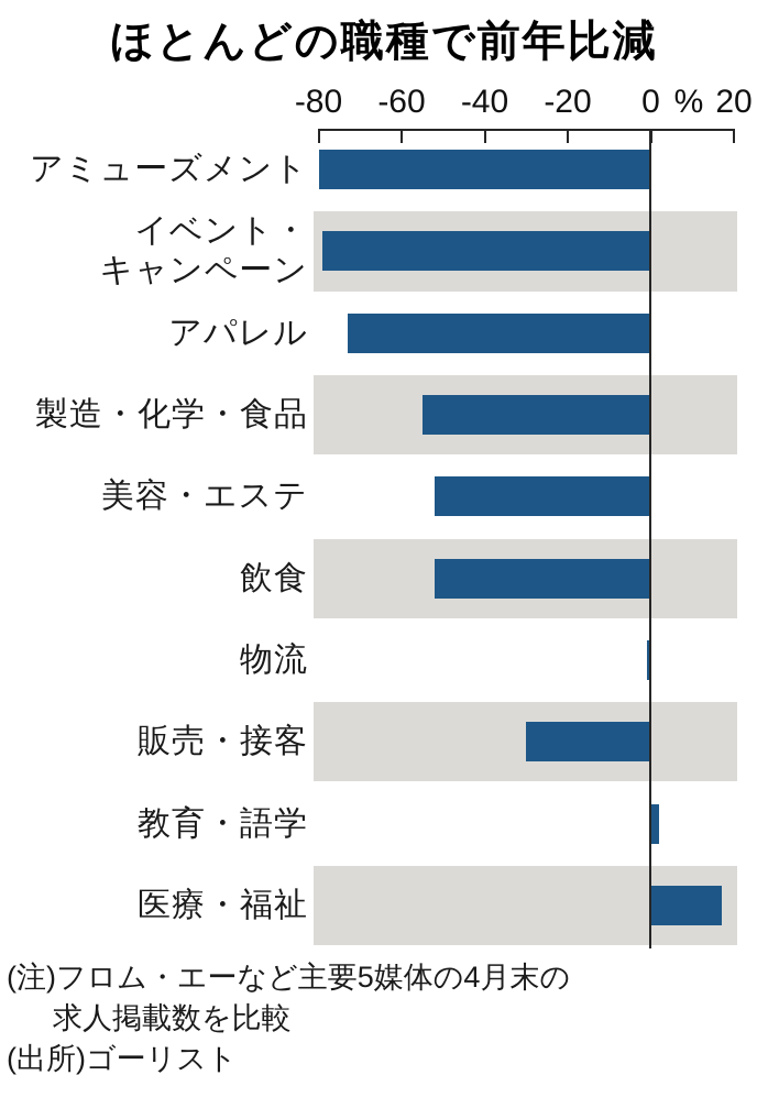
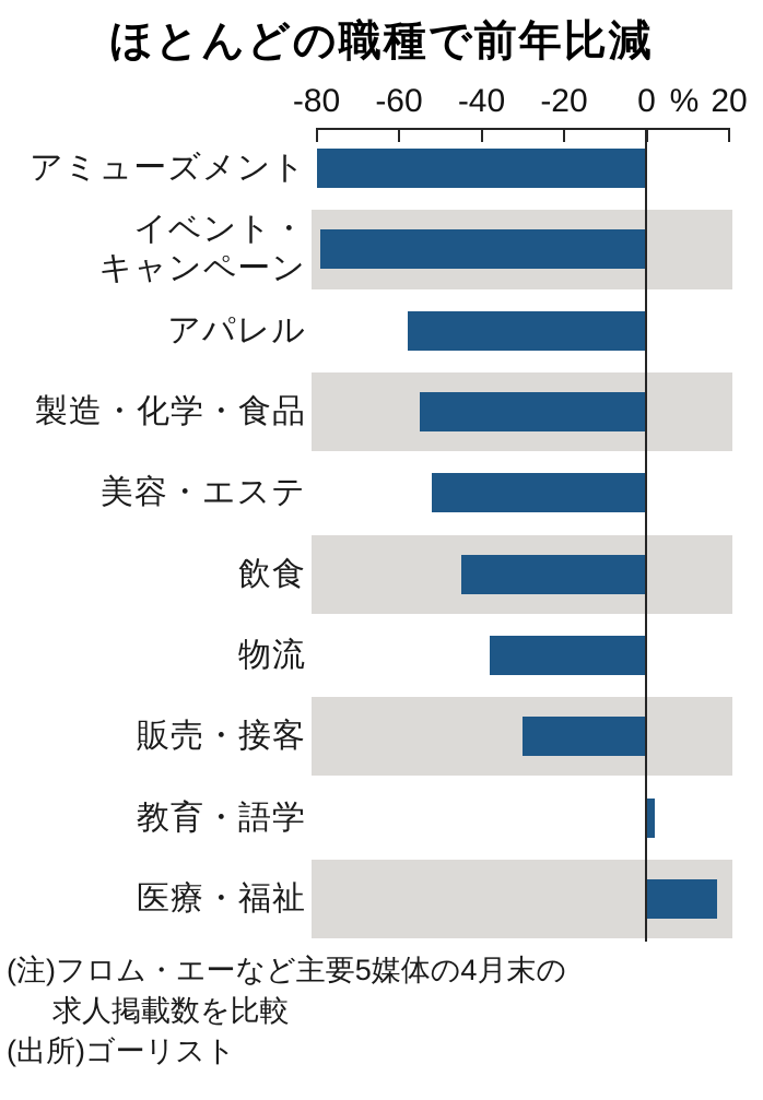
アパレル: -73 -> -58
飲食: -52 -> -45
物流: -1 -> -38
